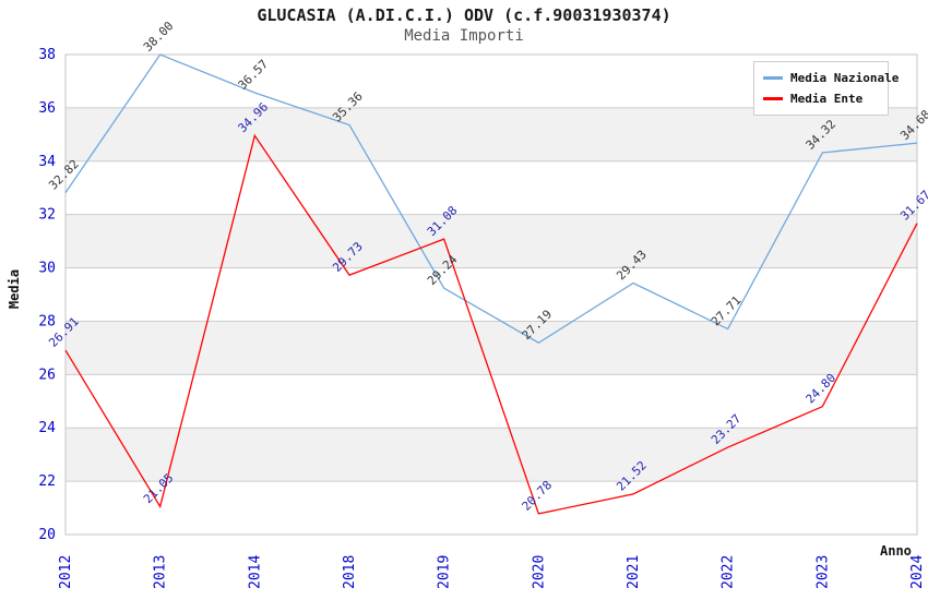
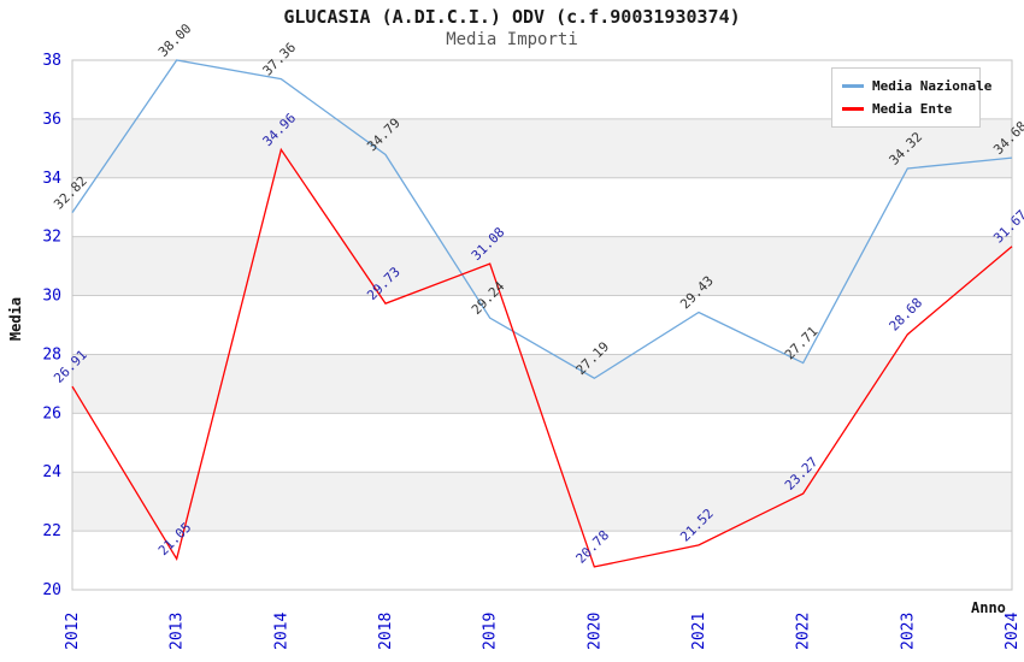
Media Nazionale/2014: 36.57 -> 37.36
Media Nazionale/2018: 35.36 -> 34.79
Media Ente/2023: 24.80 -> 28.68
